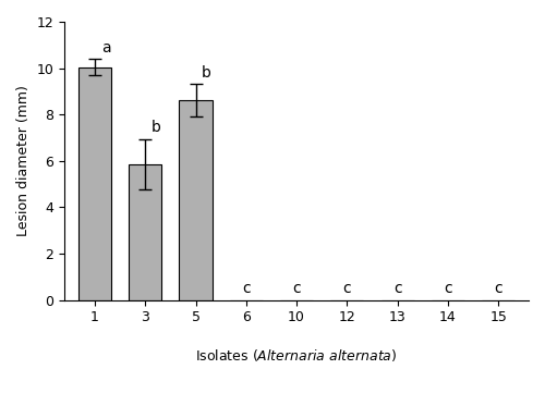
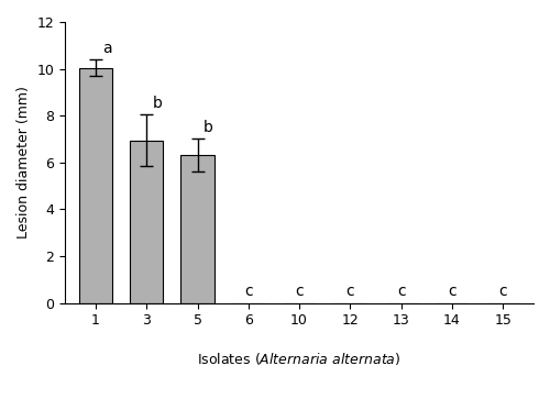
3: 5.85 -> 6.95
5: 8.60 -> 6.30
